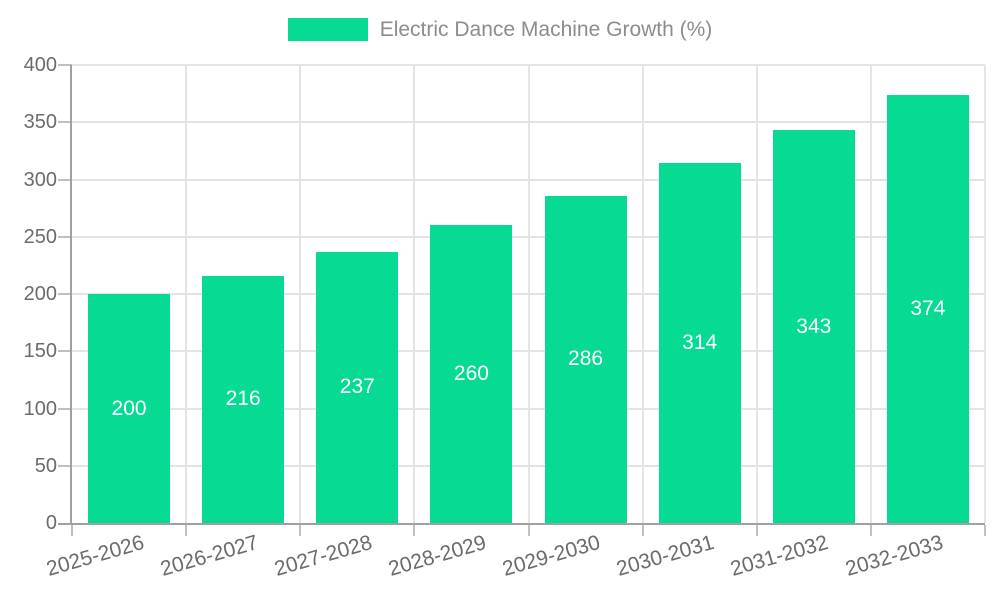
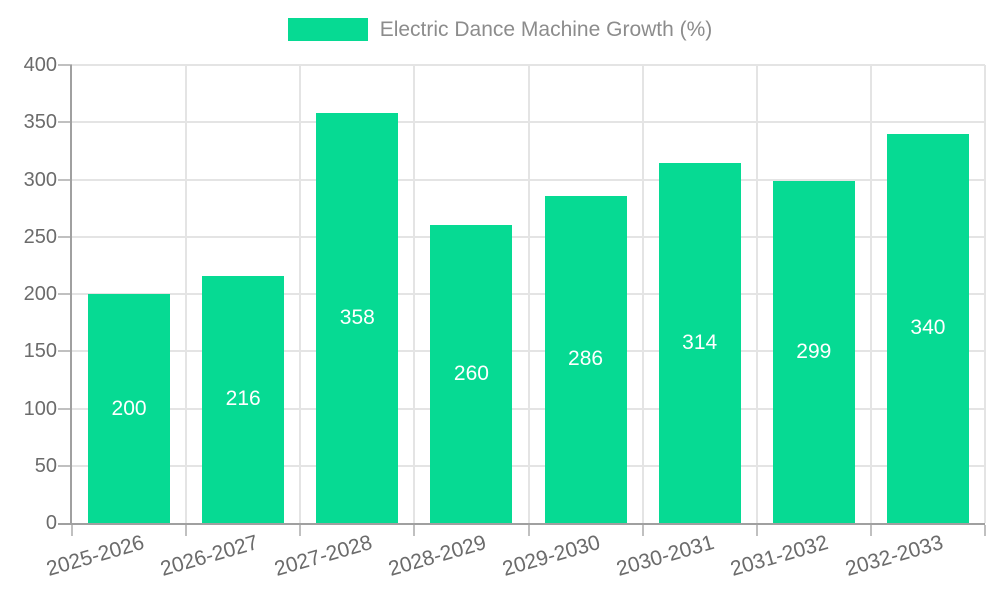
2027-2028: 237 -> 358
2031-2032: 343 -> 299
2032-2033: 374 -> 340
